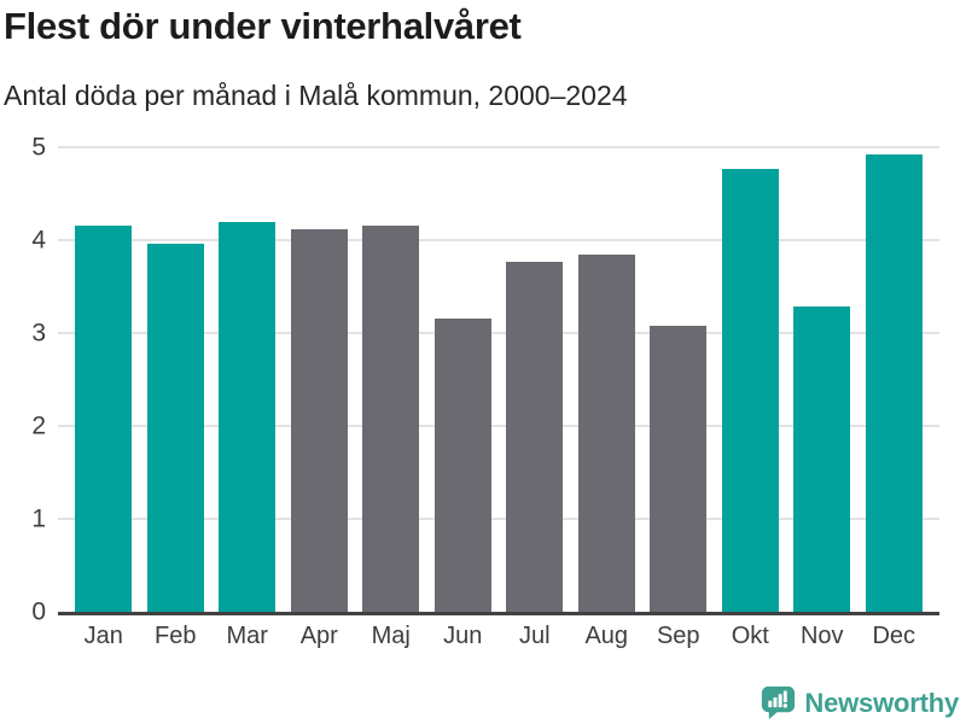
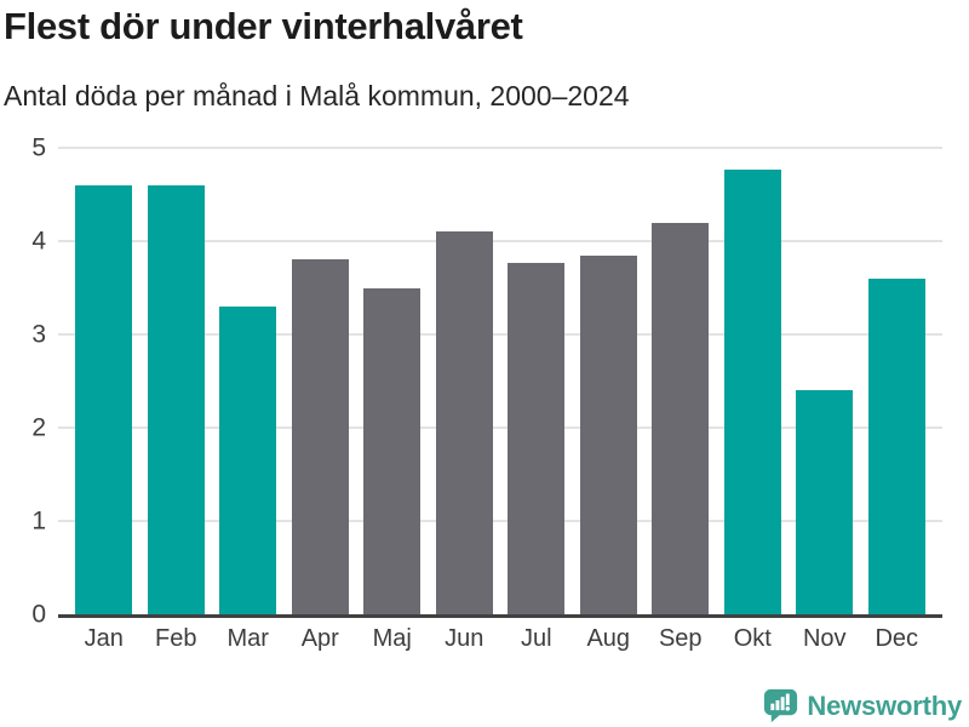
Jan: 4.2 -> 4.6
Feb: 4.0 -> 4.6
Mar: 4.2 -> 3.3
Apr: 4.1 -> 3.8
Maj: 4.2 -> 3.5
Jun: 3.2 -> 4.1
Sep: 3.1 -> 4.2
Nov: 3.3 -> 2.4
Dec: 4.9 -> 3.6
